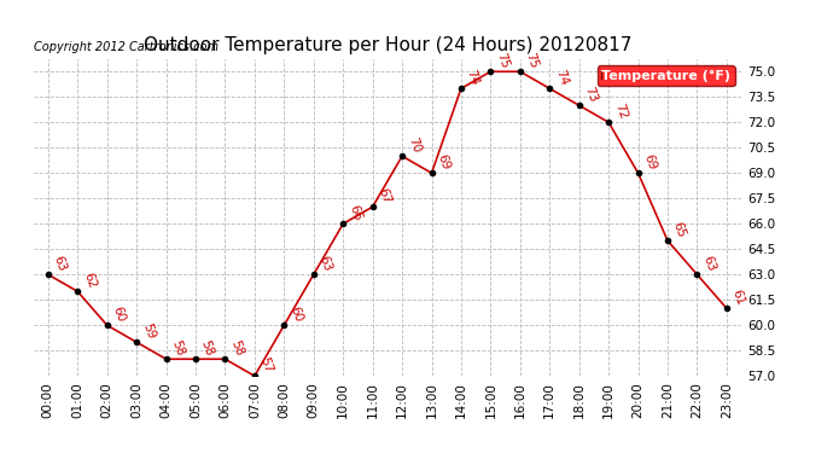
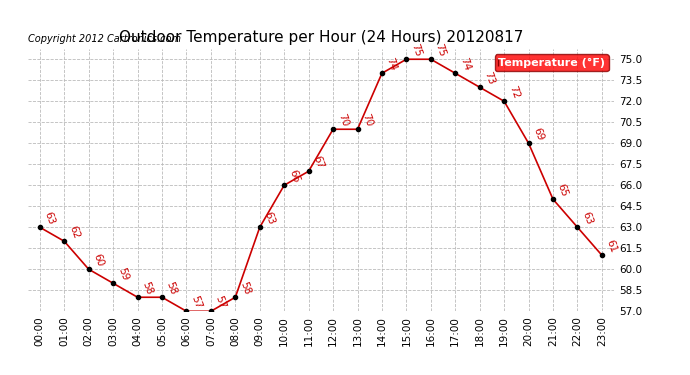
06:00: 58 -> 57
08:00: 60 -> 58
13:00: 69 -> 70
